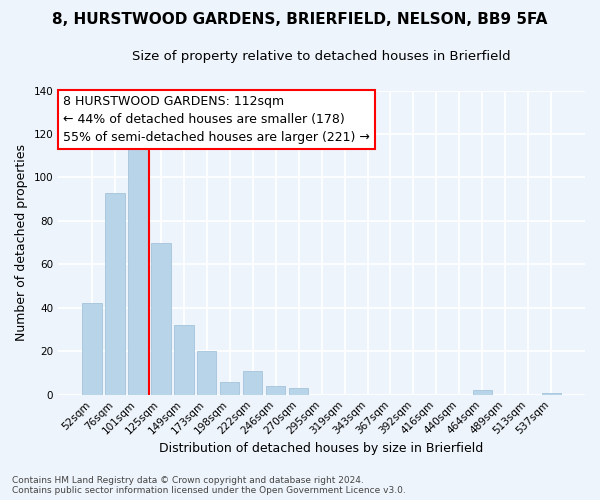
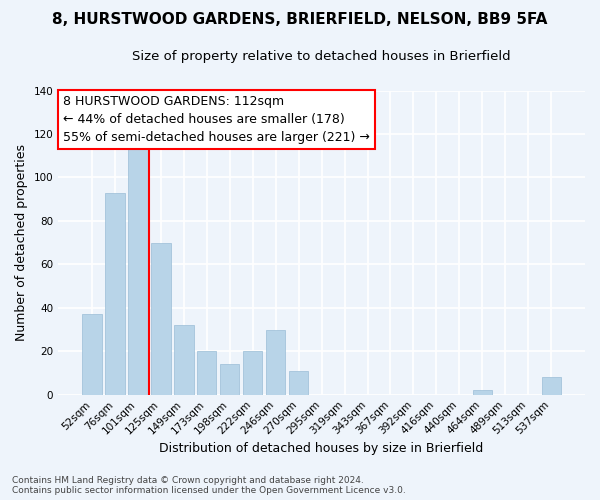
52sqm: 42 -> 37
198sqm: 6 -> 14
222sqm: 11 -> 20
246sqm: 4 -> 30
270sqm: 3 -> 11
537sqm: 1 -> 8
